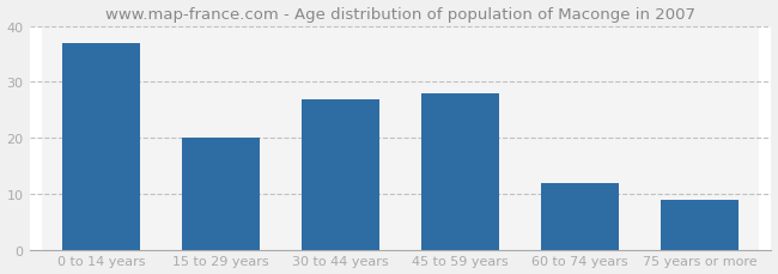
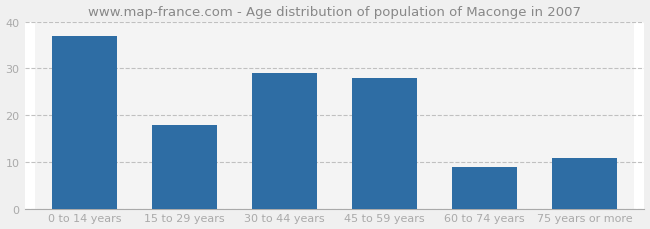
15 to 29 years: 20 -> 18
30 to 44 years: 27 -> 29
60 to 74 years: 12 -> 9
75 years or more: 9 -> 11
